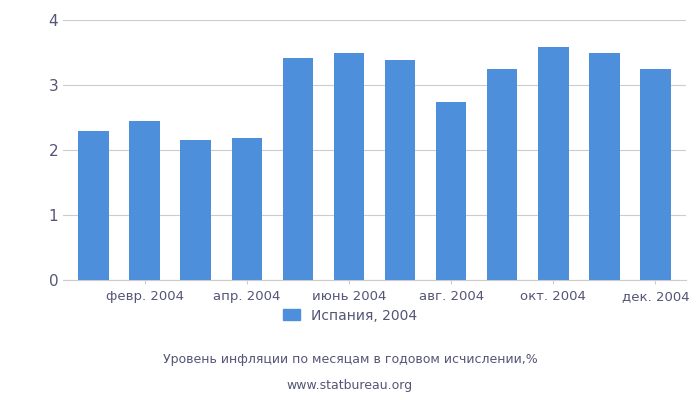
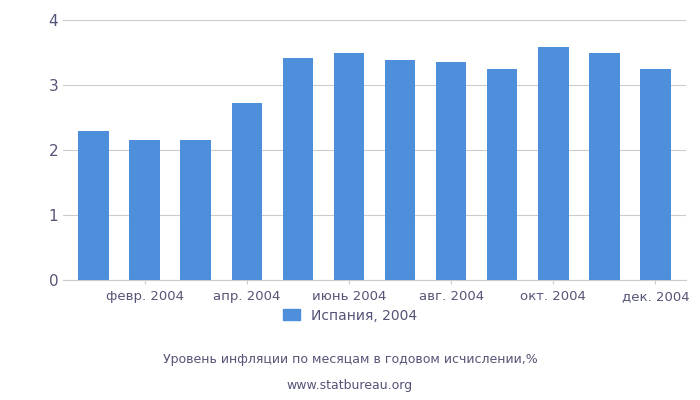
февр. 2004: 2.44 -> 2.15
апр. 2004: 2.18 -> 2.72
авг. 2004: 2.74 -> 3.36
